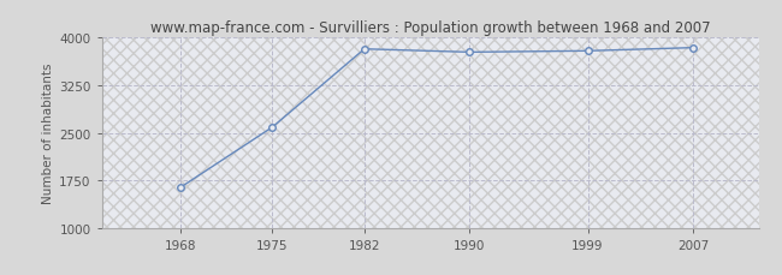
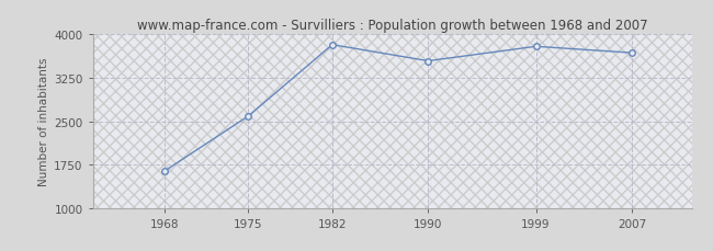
1990: 3770 -> 3540
2007: 3840 -> 3680
